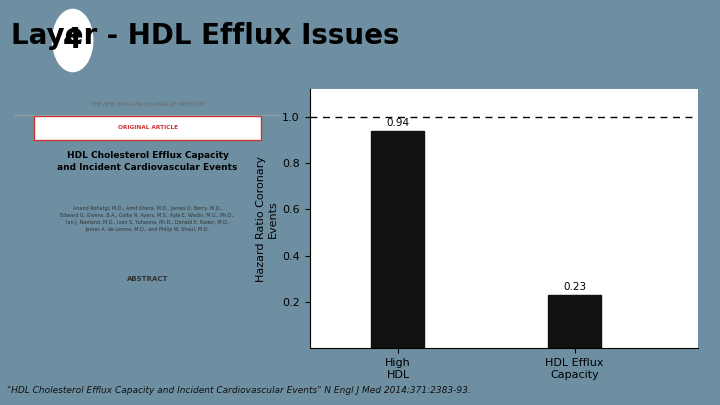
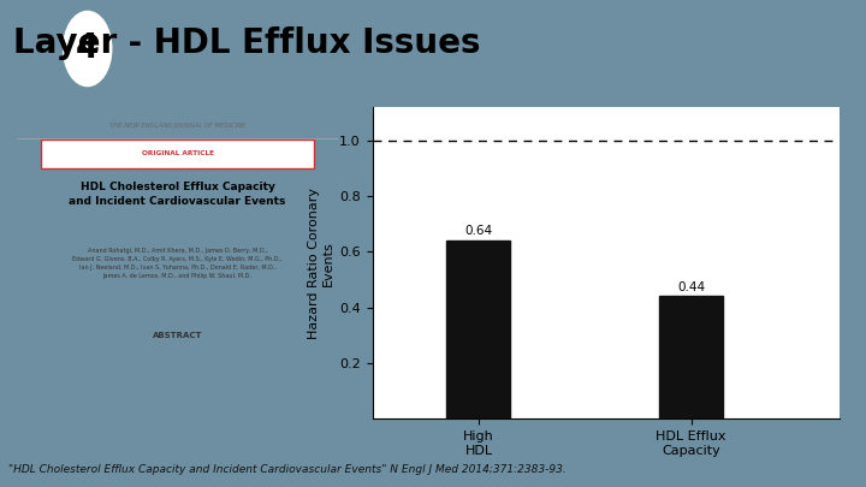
High HDL: 0.94 -> 0.64
HDL Efflux Capacity: 0.23 -> 0.44
